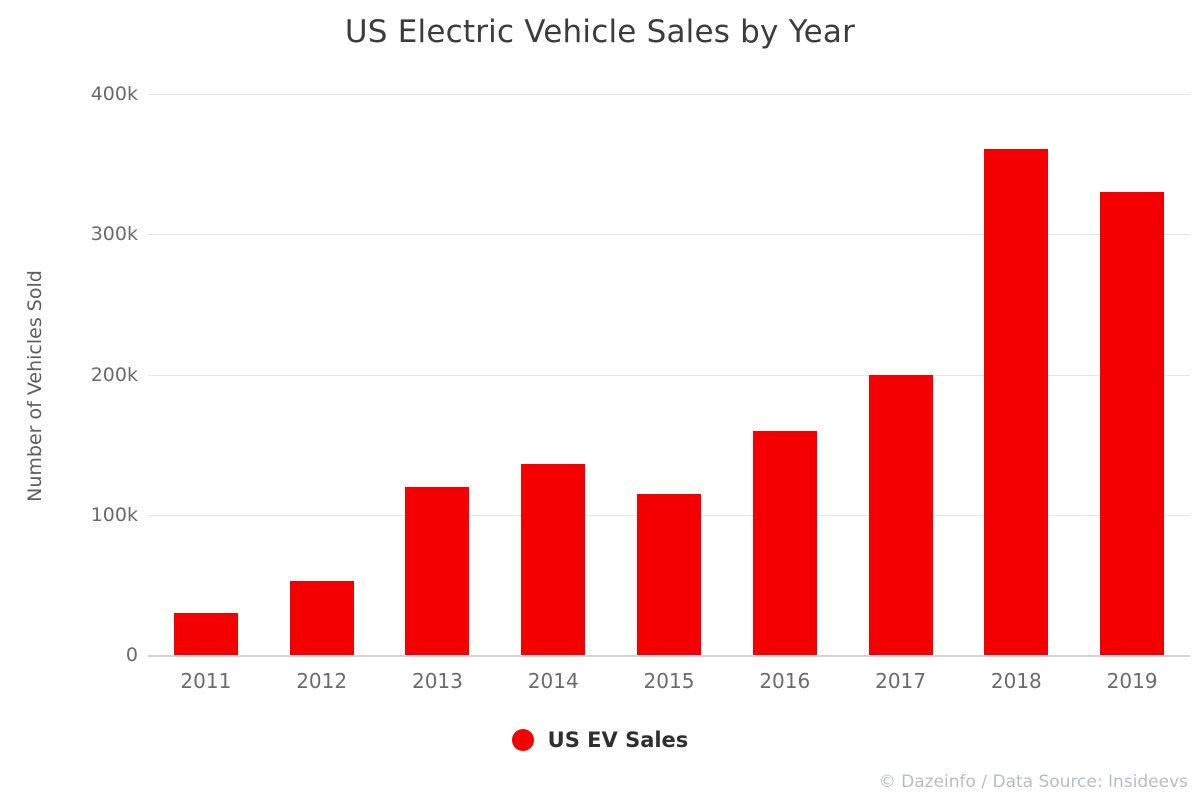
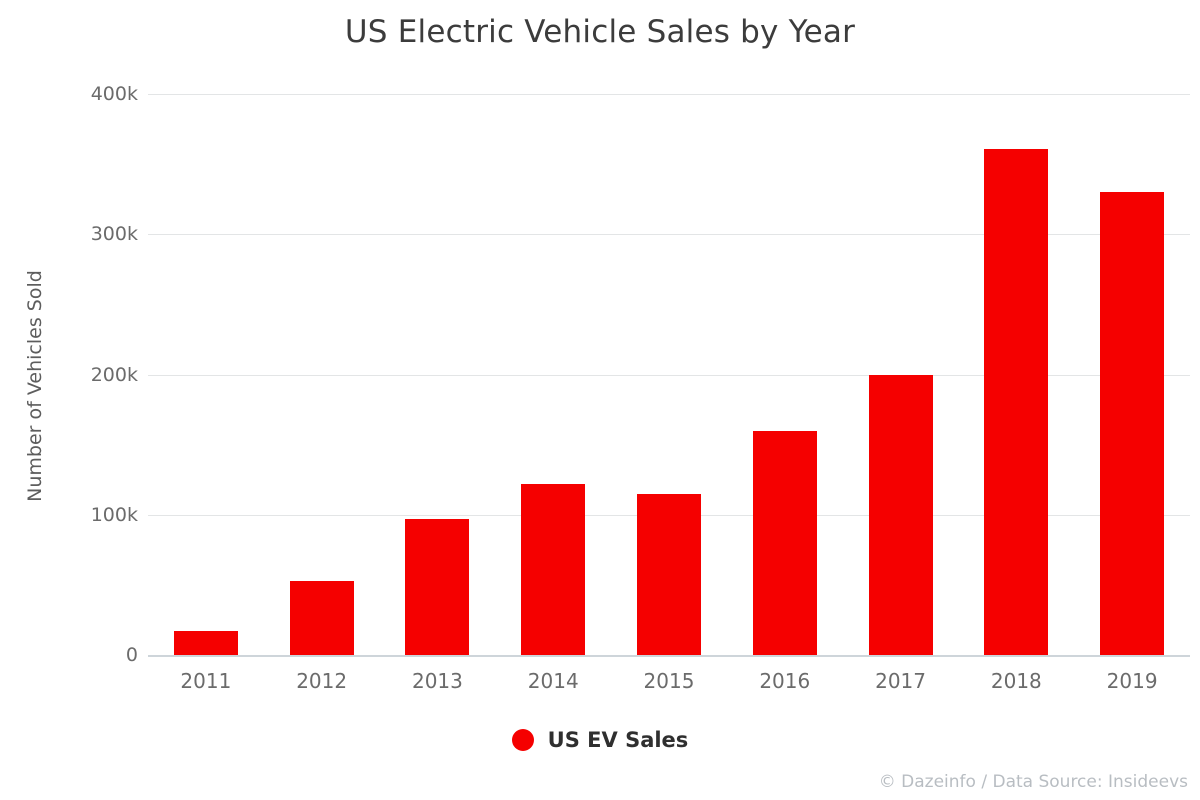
2011: 30k -> 17k
2013: 120k -> 97k
2014: 136k -> 122k
